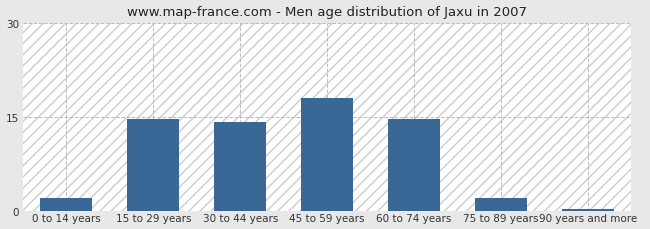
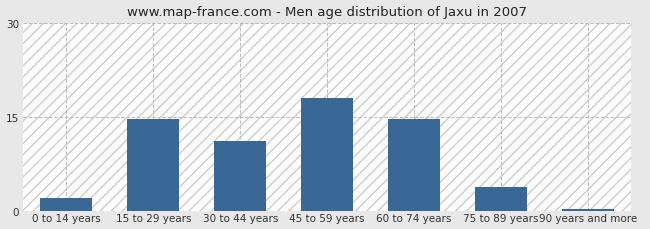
30 to 44 years: 14.1 -> 11.2
75 to 89 years: 2.0 -> 3.8
